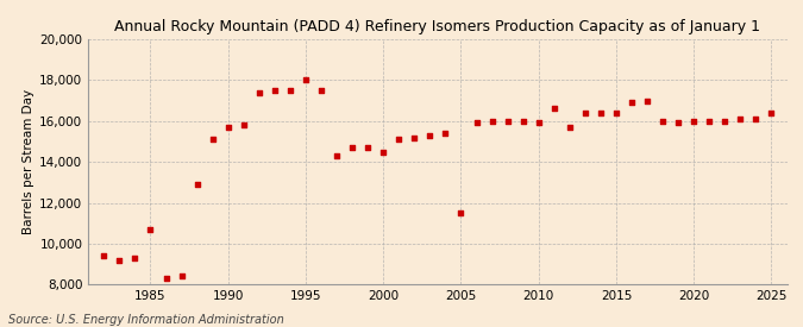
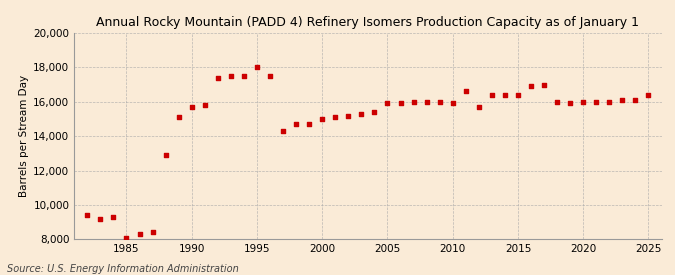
1985: 10,700 -> 8,100
2000: 14,500 -> 15,000
2005: 11,500 -> 15,900
